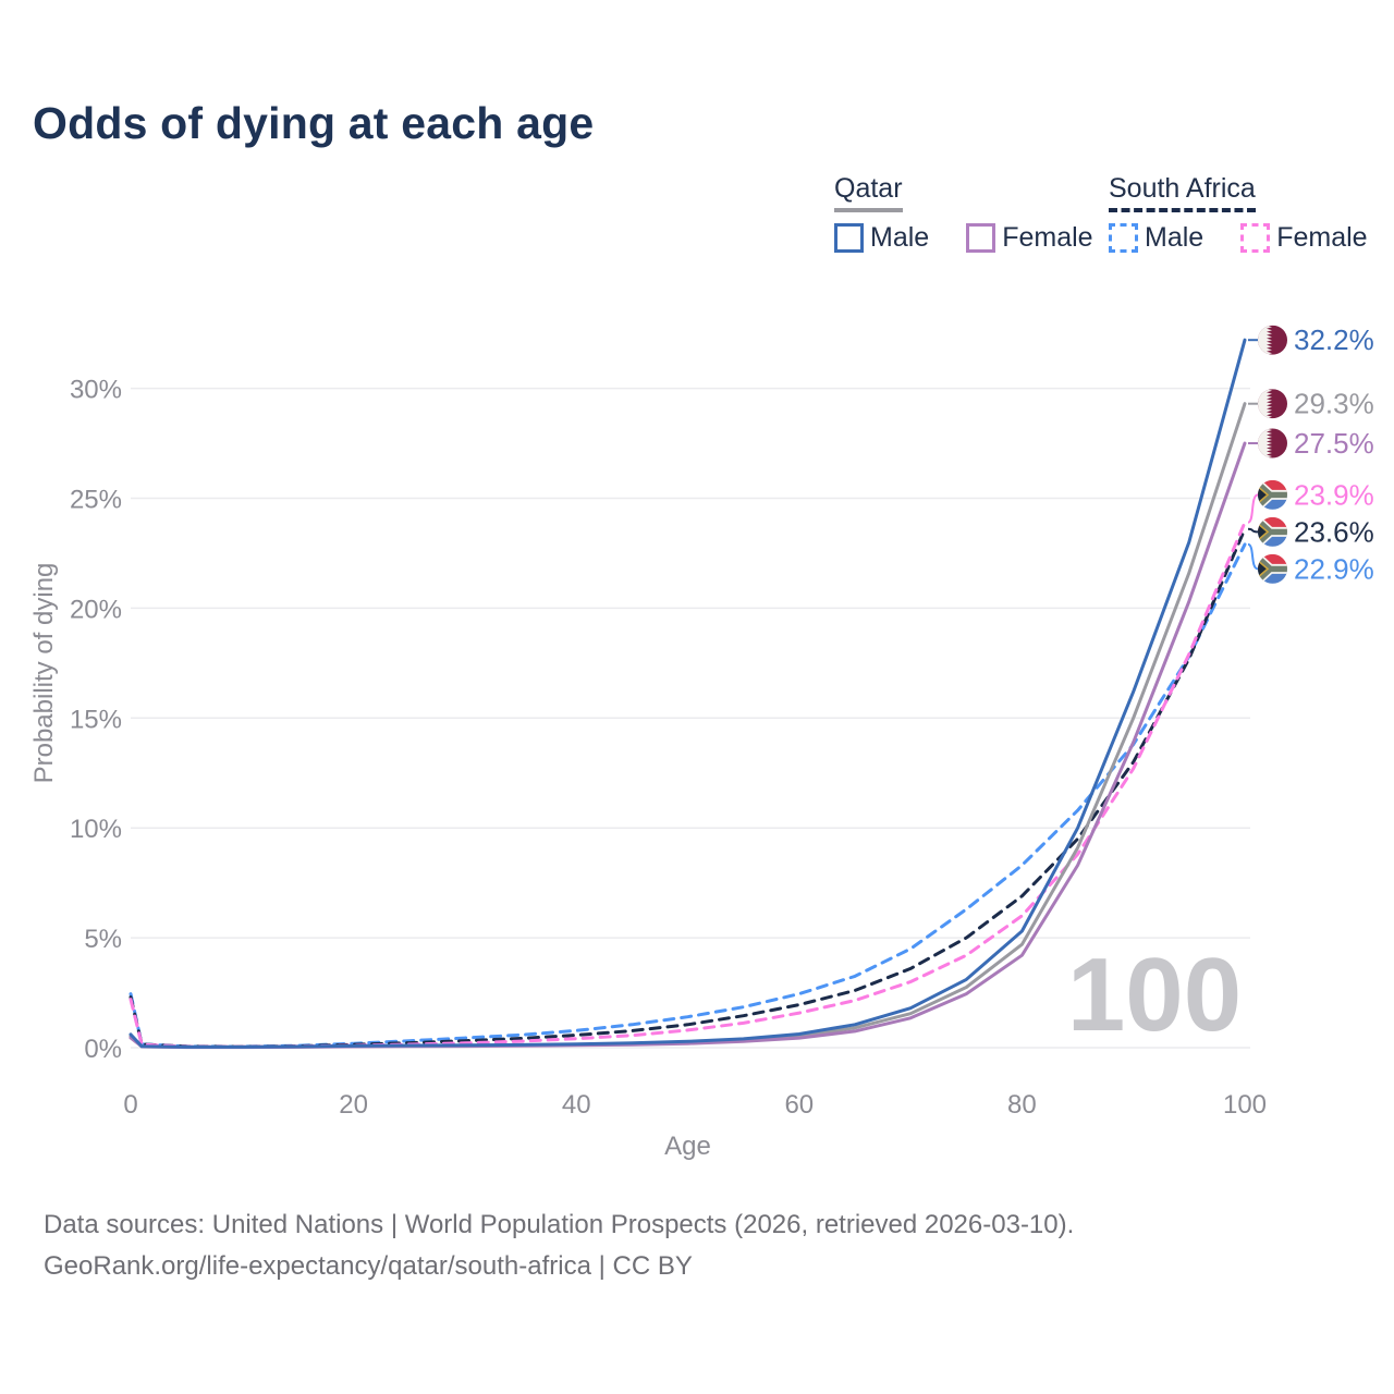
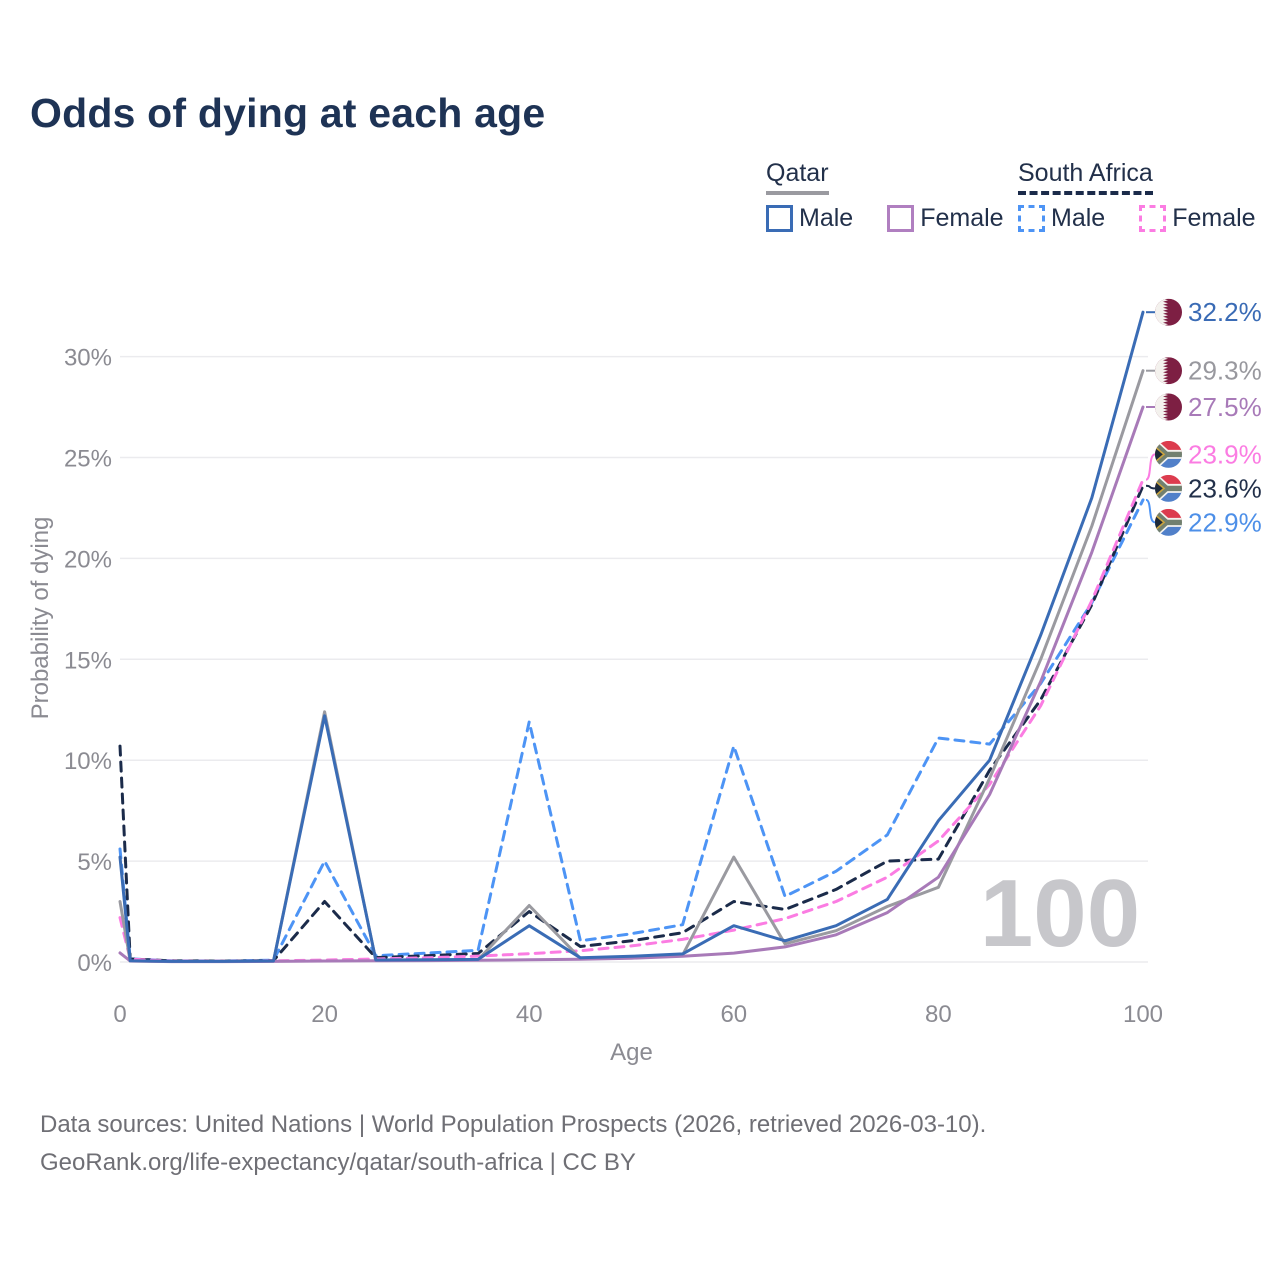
South Africa Male/0: 2.5% -> 5.6%
South Africa/0: 2.3% -> 10.7%
Qatar/0: 0.5% -> 3.0%
Qatar Male/0: 0.6% -> 5.2%
South Africa Male/20: 0.2% -> 5.0%
South Africa/20: 0.1% -> 3.0%
Qatar/20: 0.1% -> 12.4%
Qatar Male/20: 0.1% -> 12.2%
South Africa Male/40: 0.8% -> 11.9%
South Africa/40: 0.6% -> 2.5%
Qatar/40: 0.1% -> 2.8%
Qatar Male/40: 0.2% -> 1.8%
South Africa Male/60: 2.5% -> 10.7%
South Africa/60: 1.9% -> 3.0%
Qatar/60: 0.5% -> 5.2%
Qatar Male/60: 0.6% -> 1.8%
South Africa Male/80: 8.3% -> 11.1%
South Africa/80: 6.9% -> 5.1%
Qatar/80: 4.7% -> 3.7%
Qatar Male/80: 5.3% -> 7.0%
